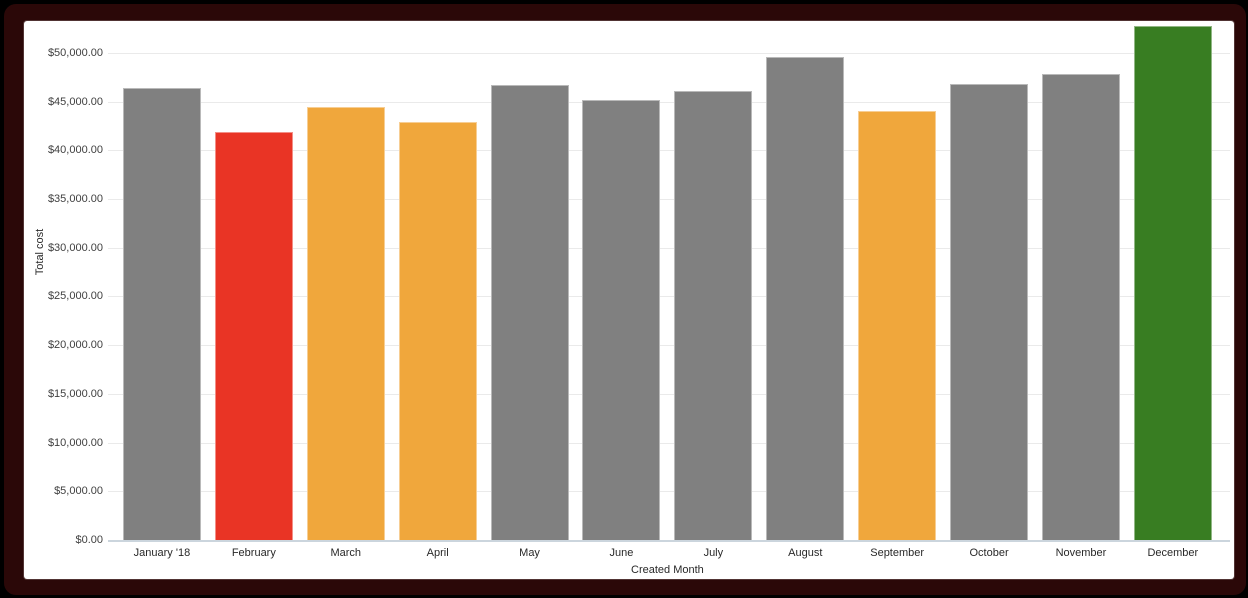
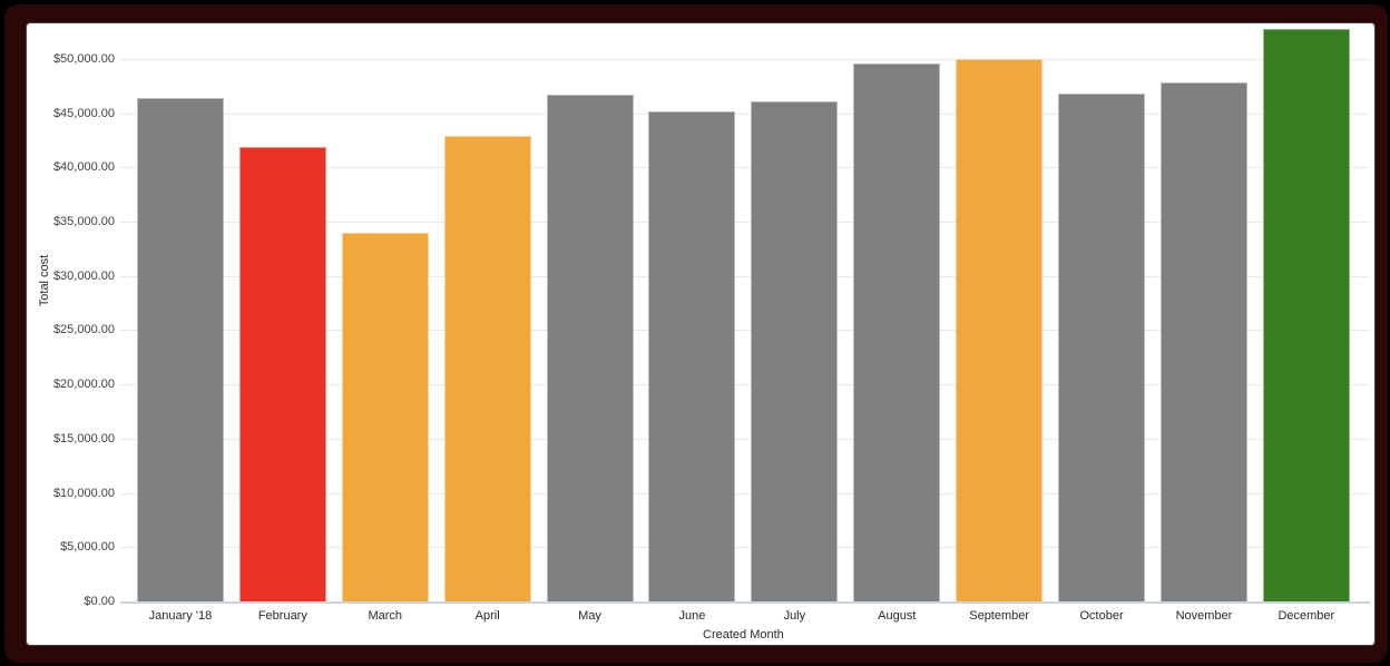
March: $44000 -> $34000
September: $44000 -> $50000
